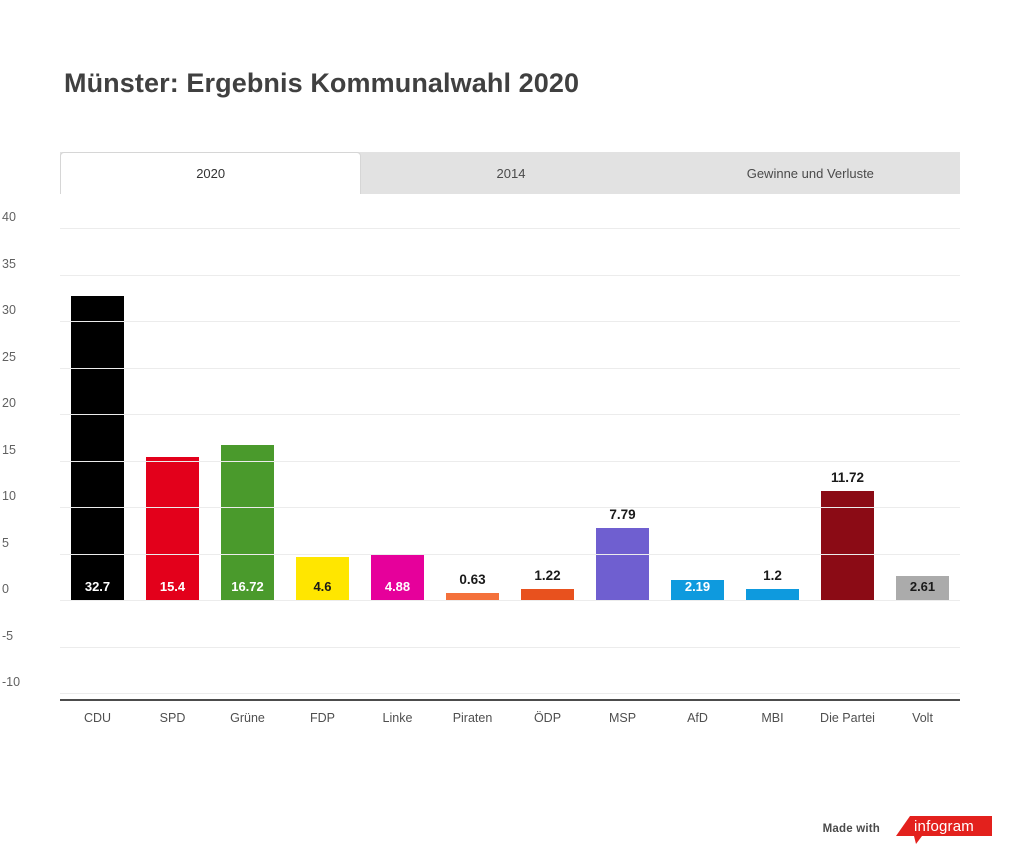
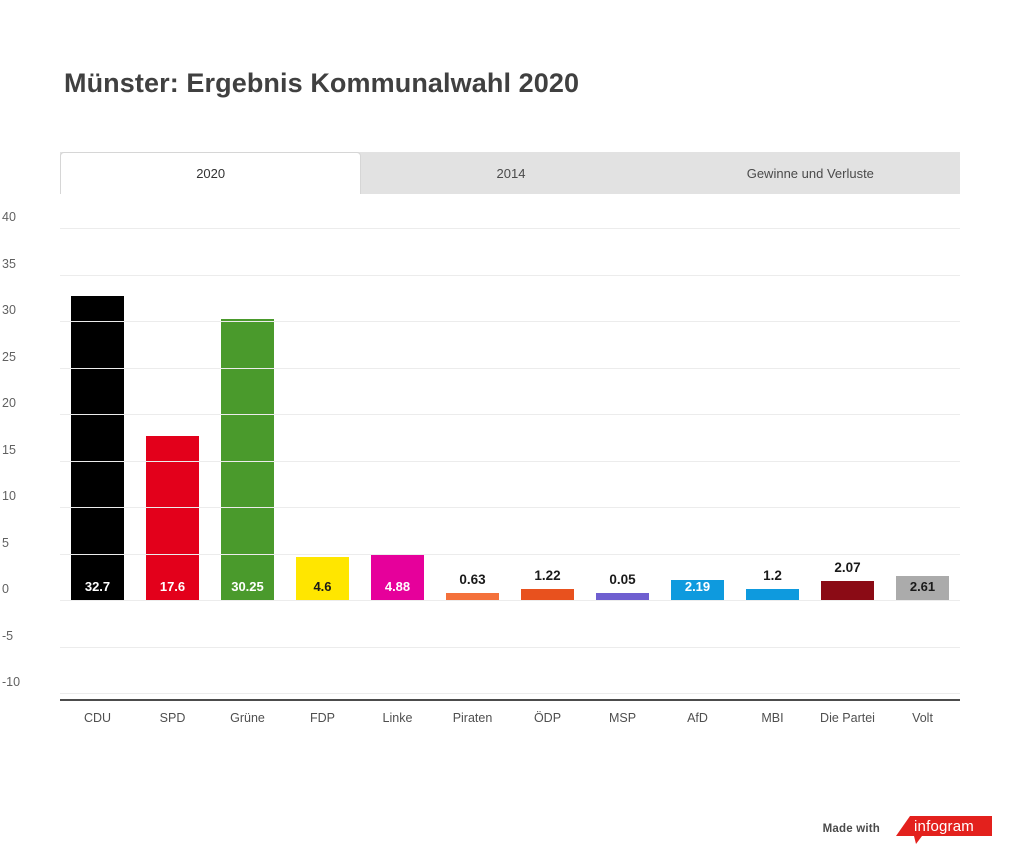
SPD: 15.4 -> 17.6
Grüne: 16.72 -> 30.25
MSP: 7.79 -> 0.05
Die Partei: 11.72 -> 2.07
